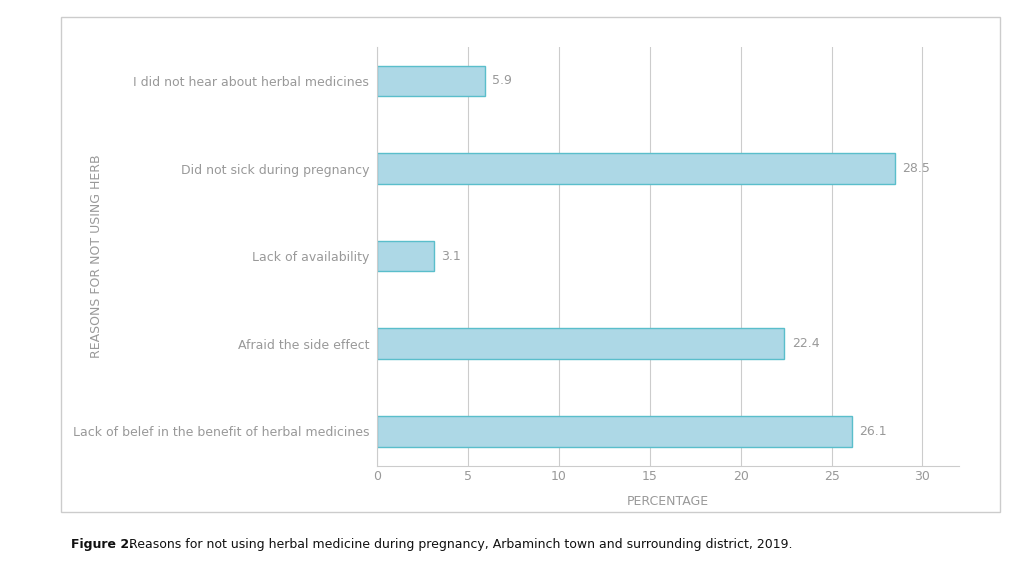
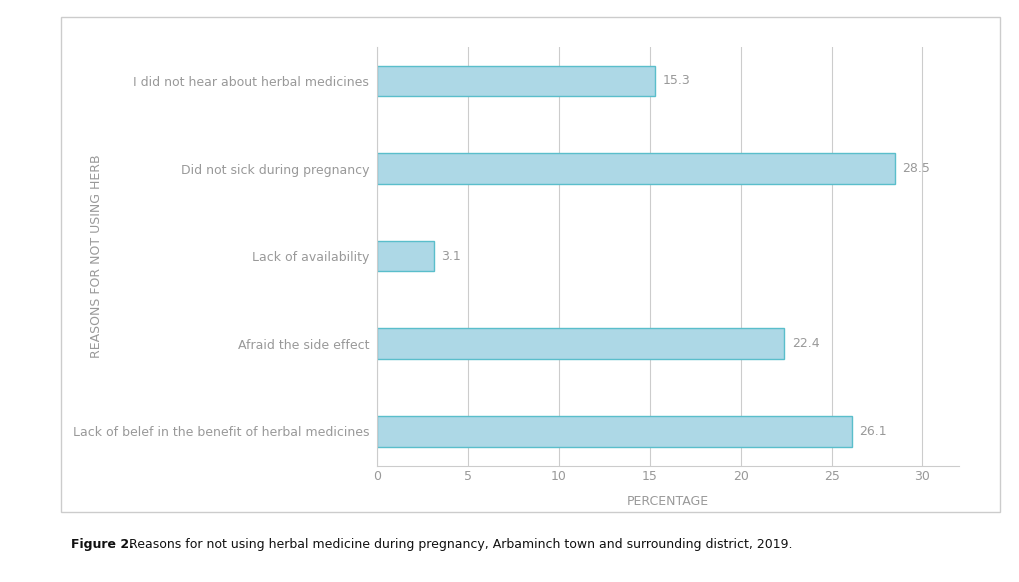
I did not hear about herbal medicines: 5.9 -> 15.3
